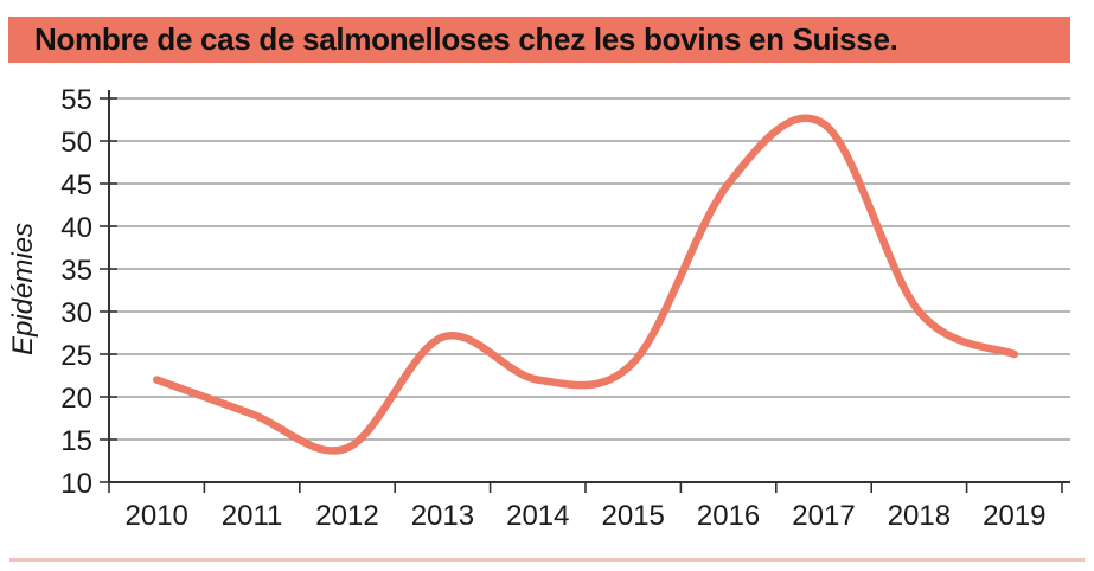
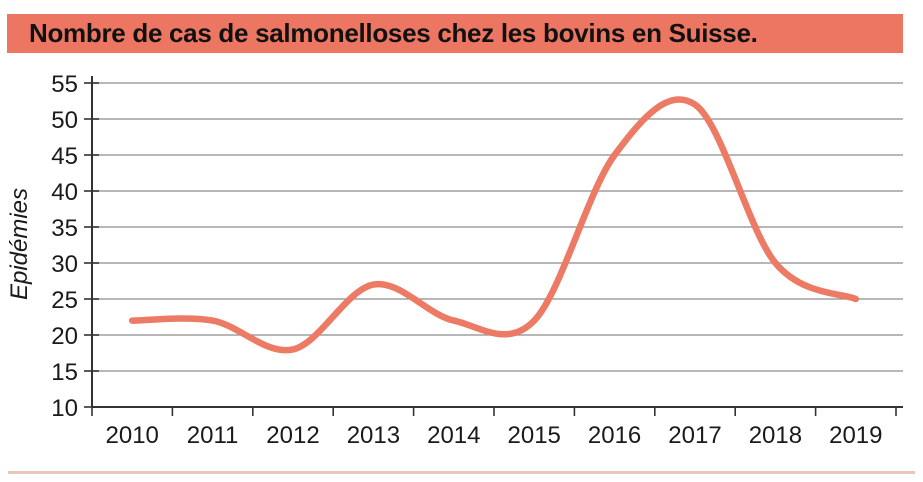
2011: 18 -> 22
2012: 14 -> 18
2015: 24 -> 22
